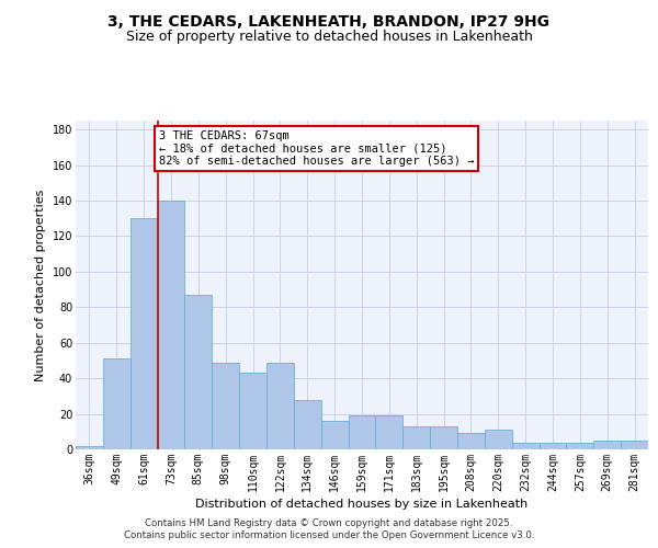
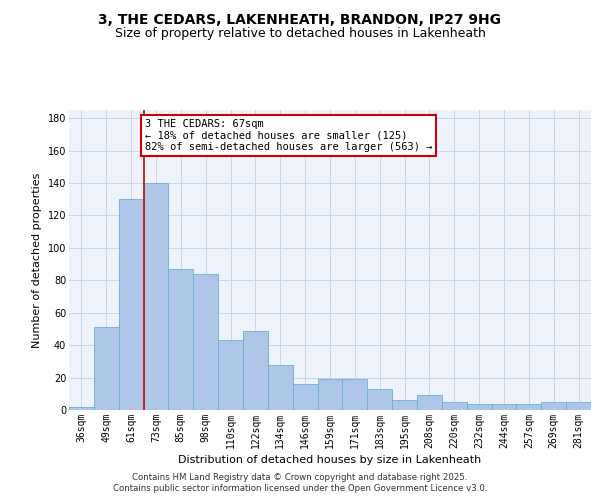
98sqm: 49 -> 84
195sqm: 13 -> 6
220sqm: 11 -> 5
